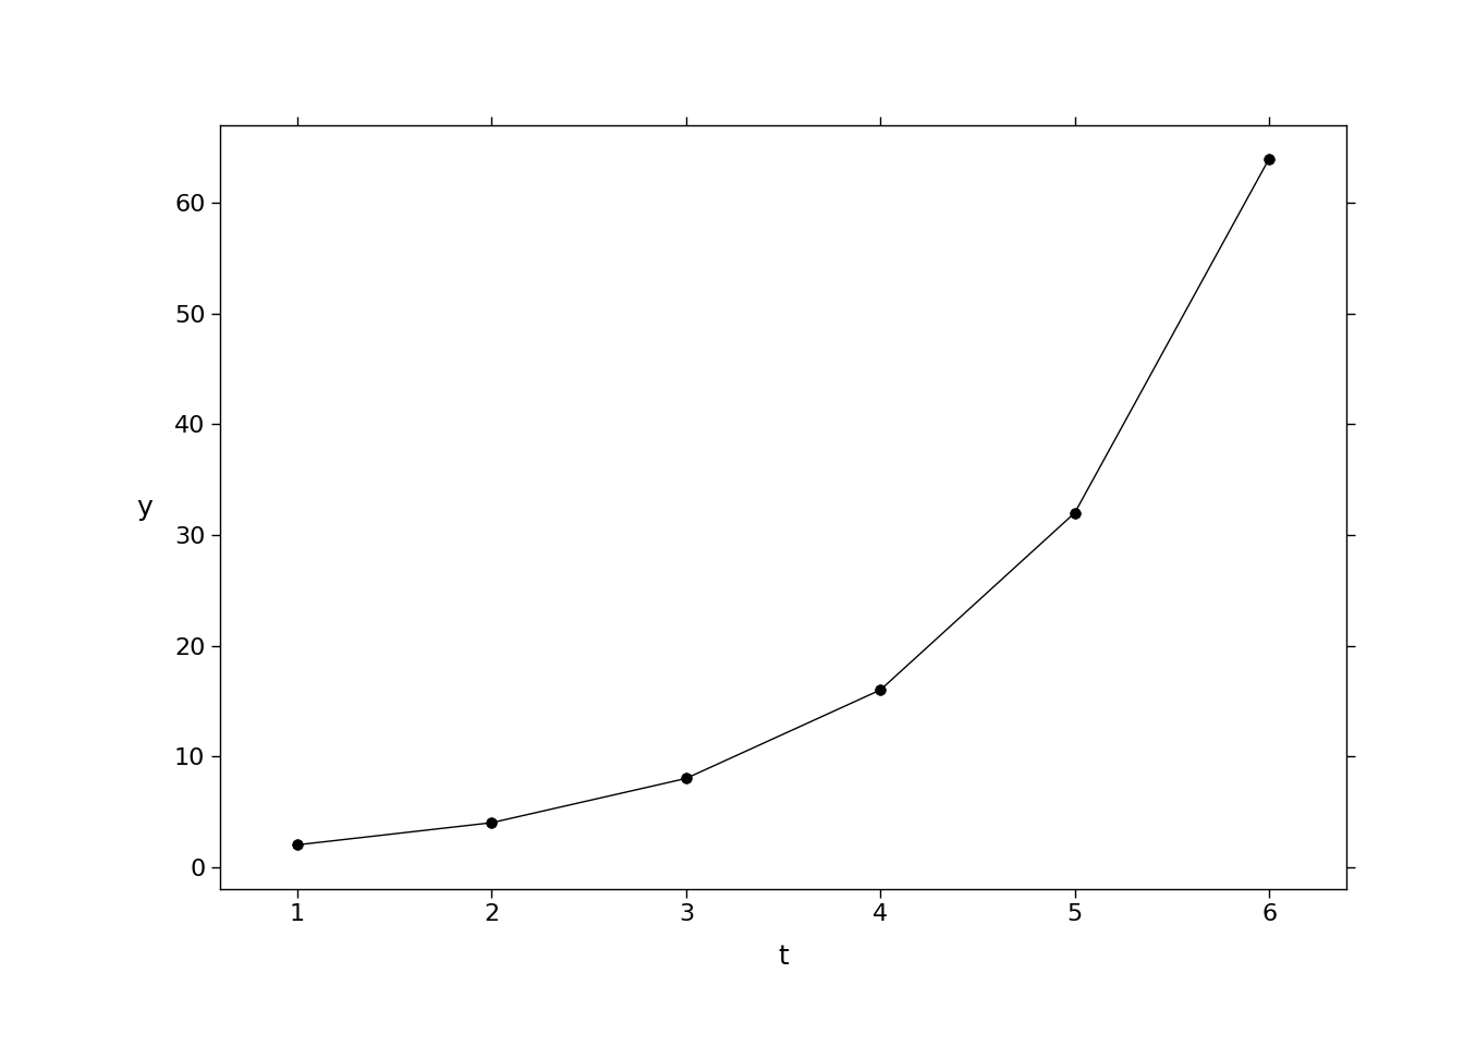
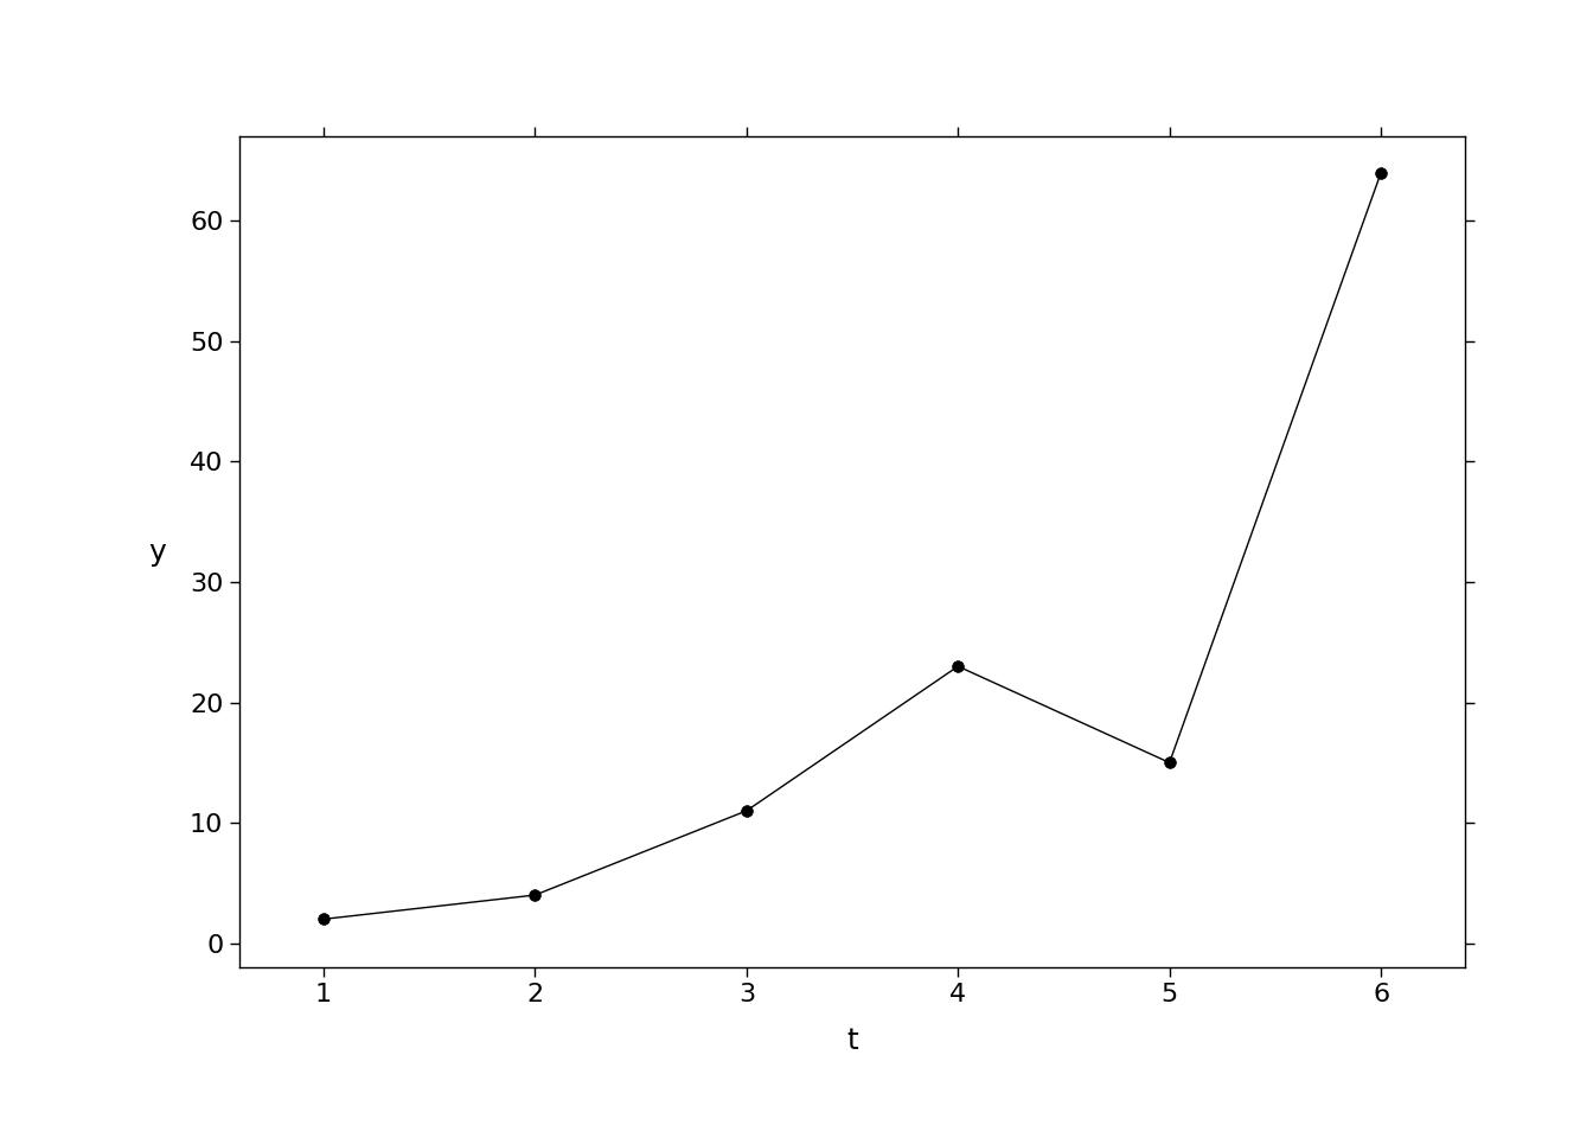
3: 8 -> 11
4: 16 -> 23
5: 32 -> 15
